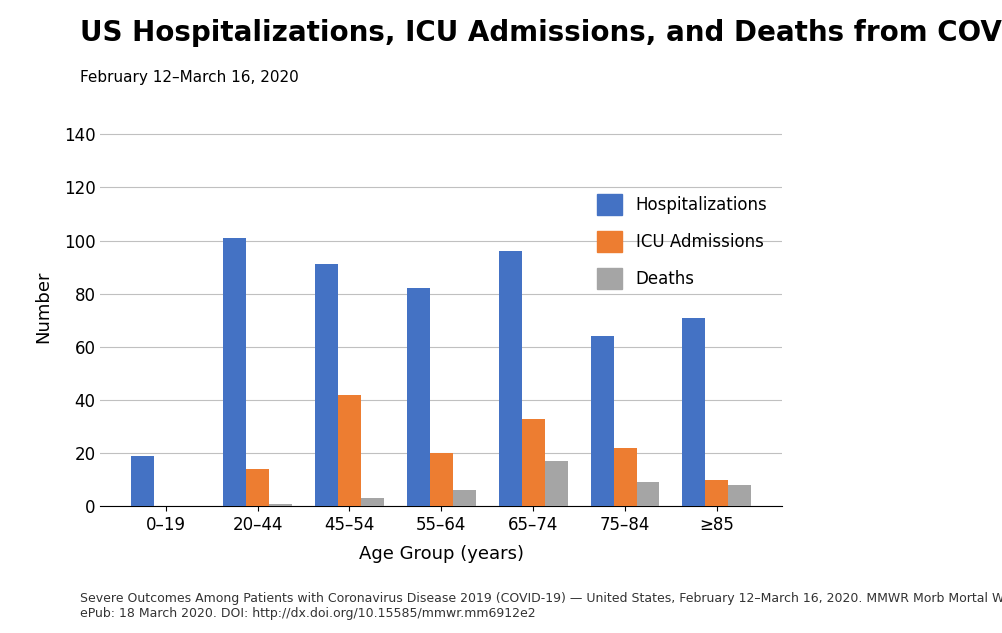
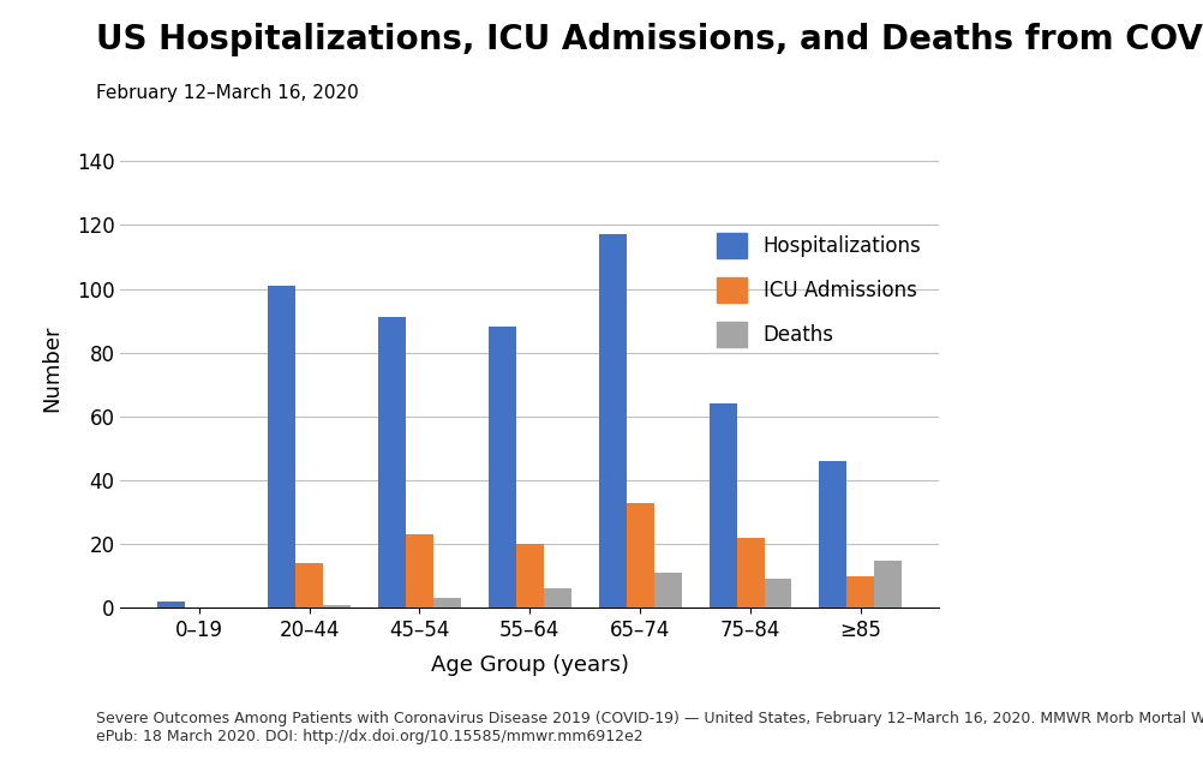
Hospitalizations/0–19: 19 -> 2
ICU Admissions/45–54: 42 -> 23
Hospitalizations/55–64: 82 -> 88
Hospitalizations/65–74: 96 -> 117
Deaths/65–74: 17 -> 11
Hospitalizations/≥85: 71 -> 46
Deaths/≥85: 8 -> 15
